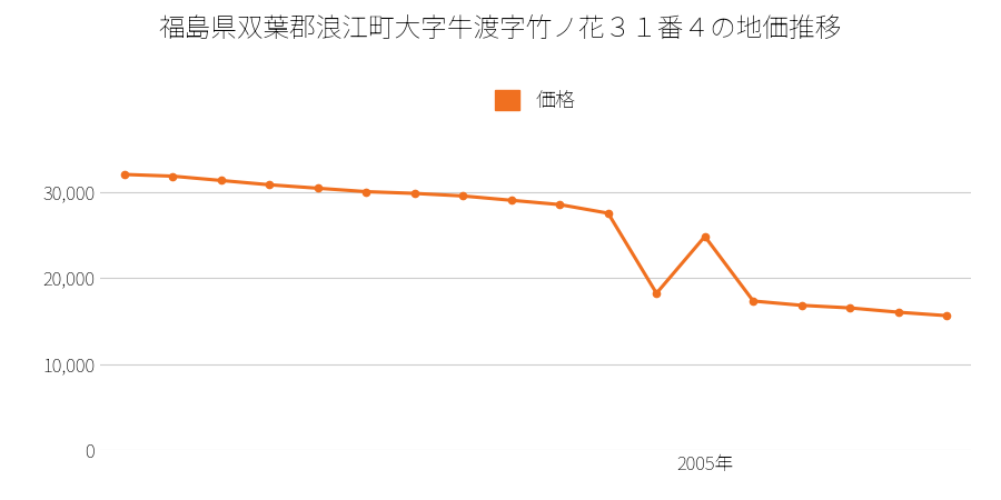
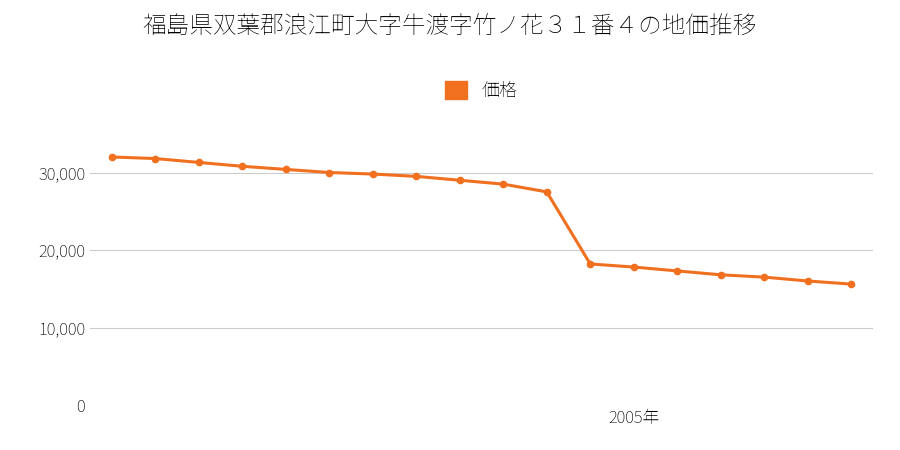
2005年: 24,800 -> 17,800
